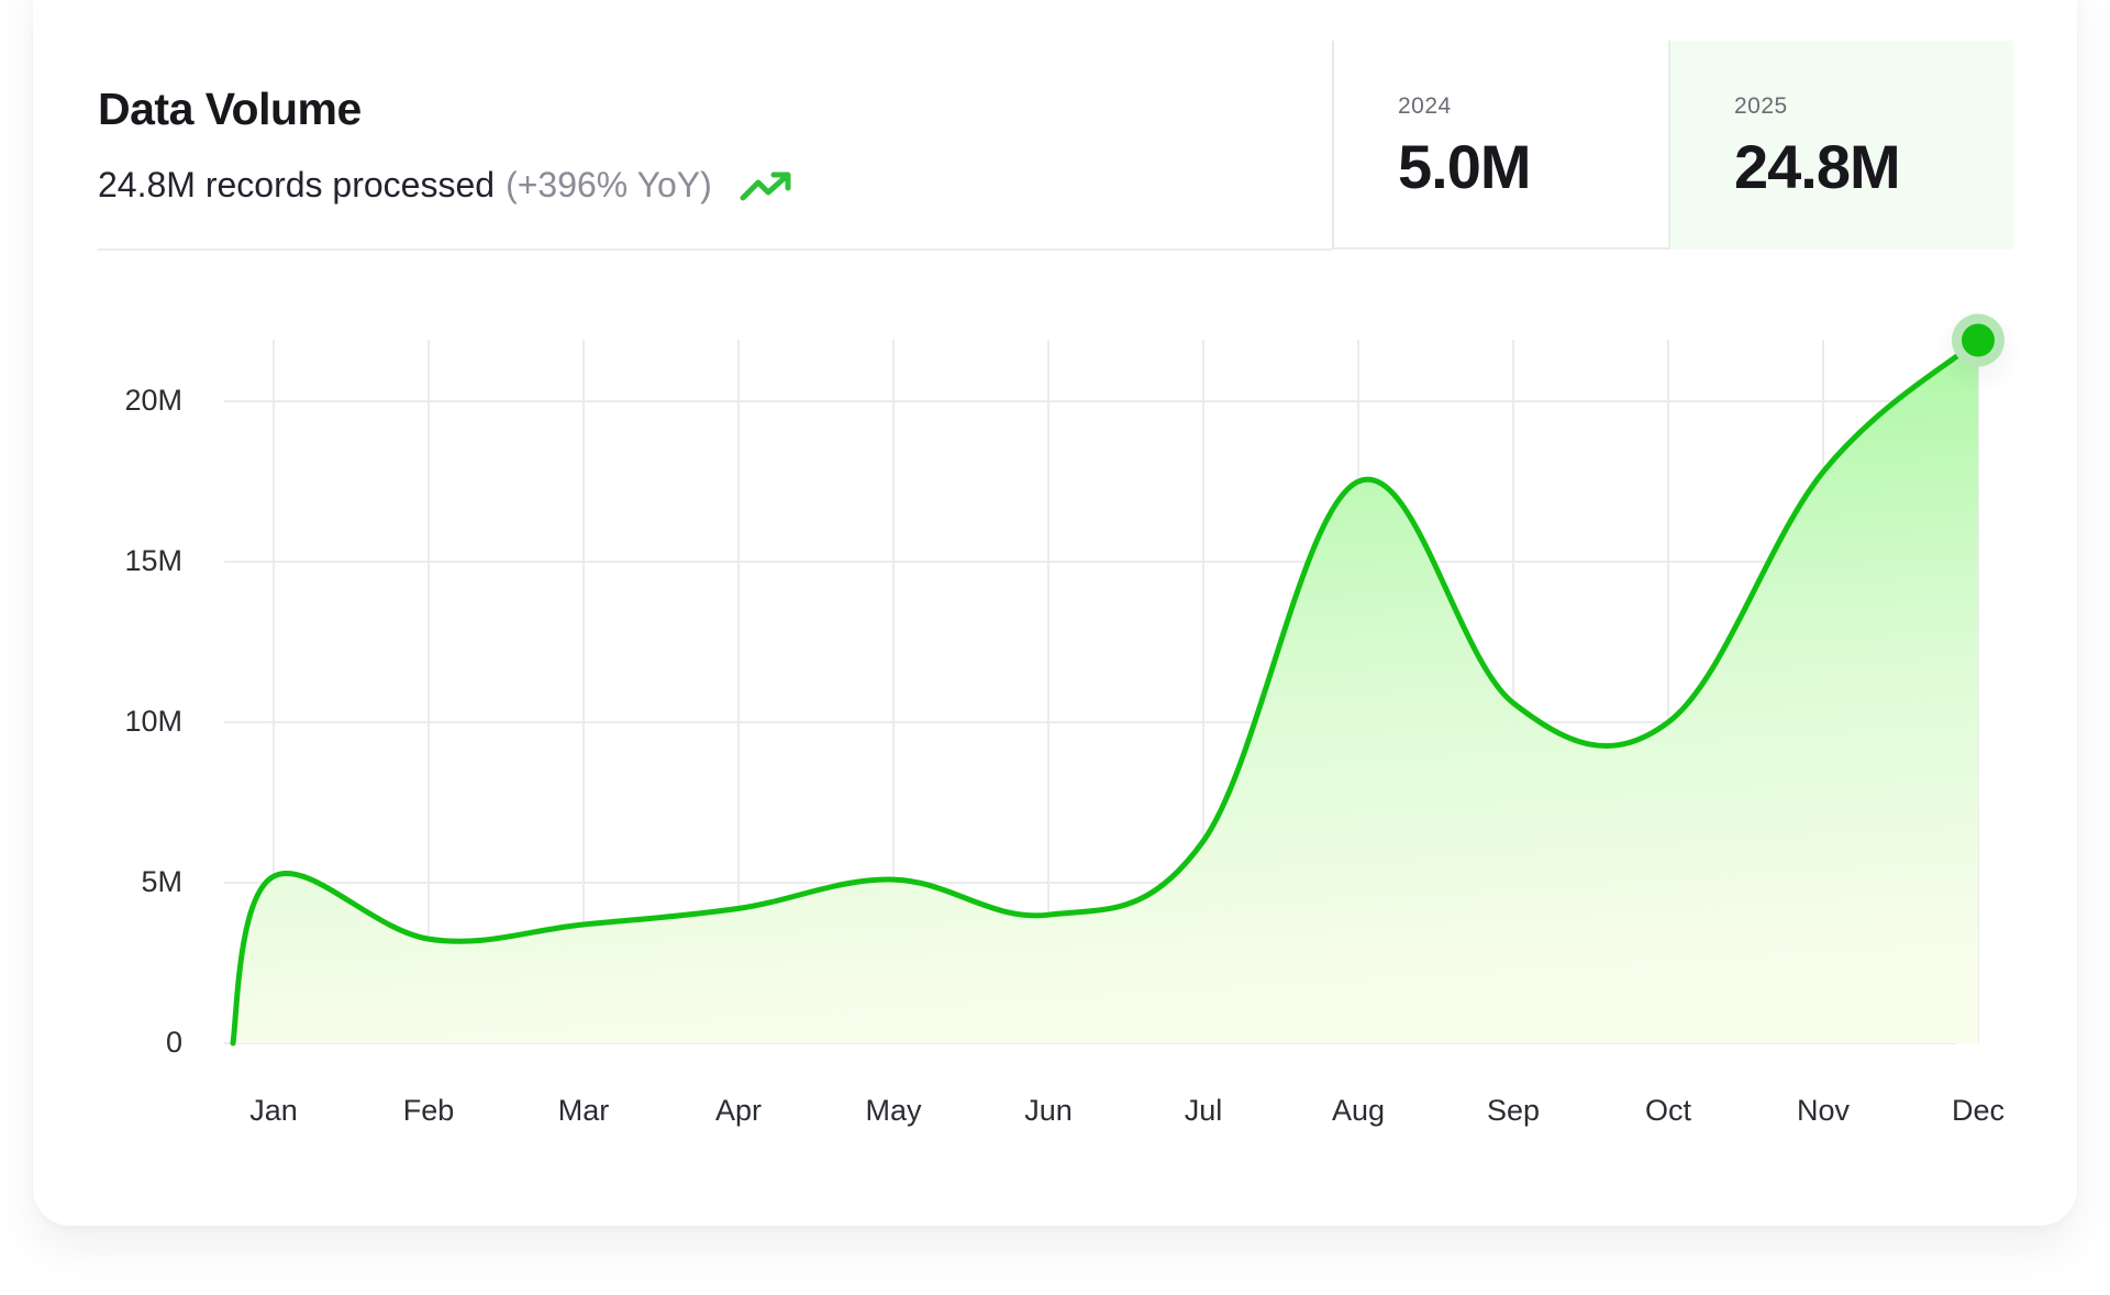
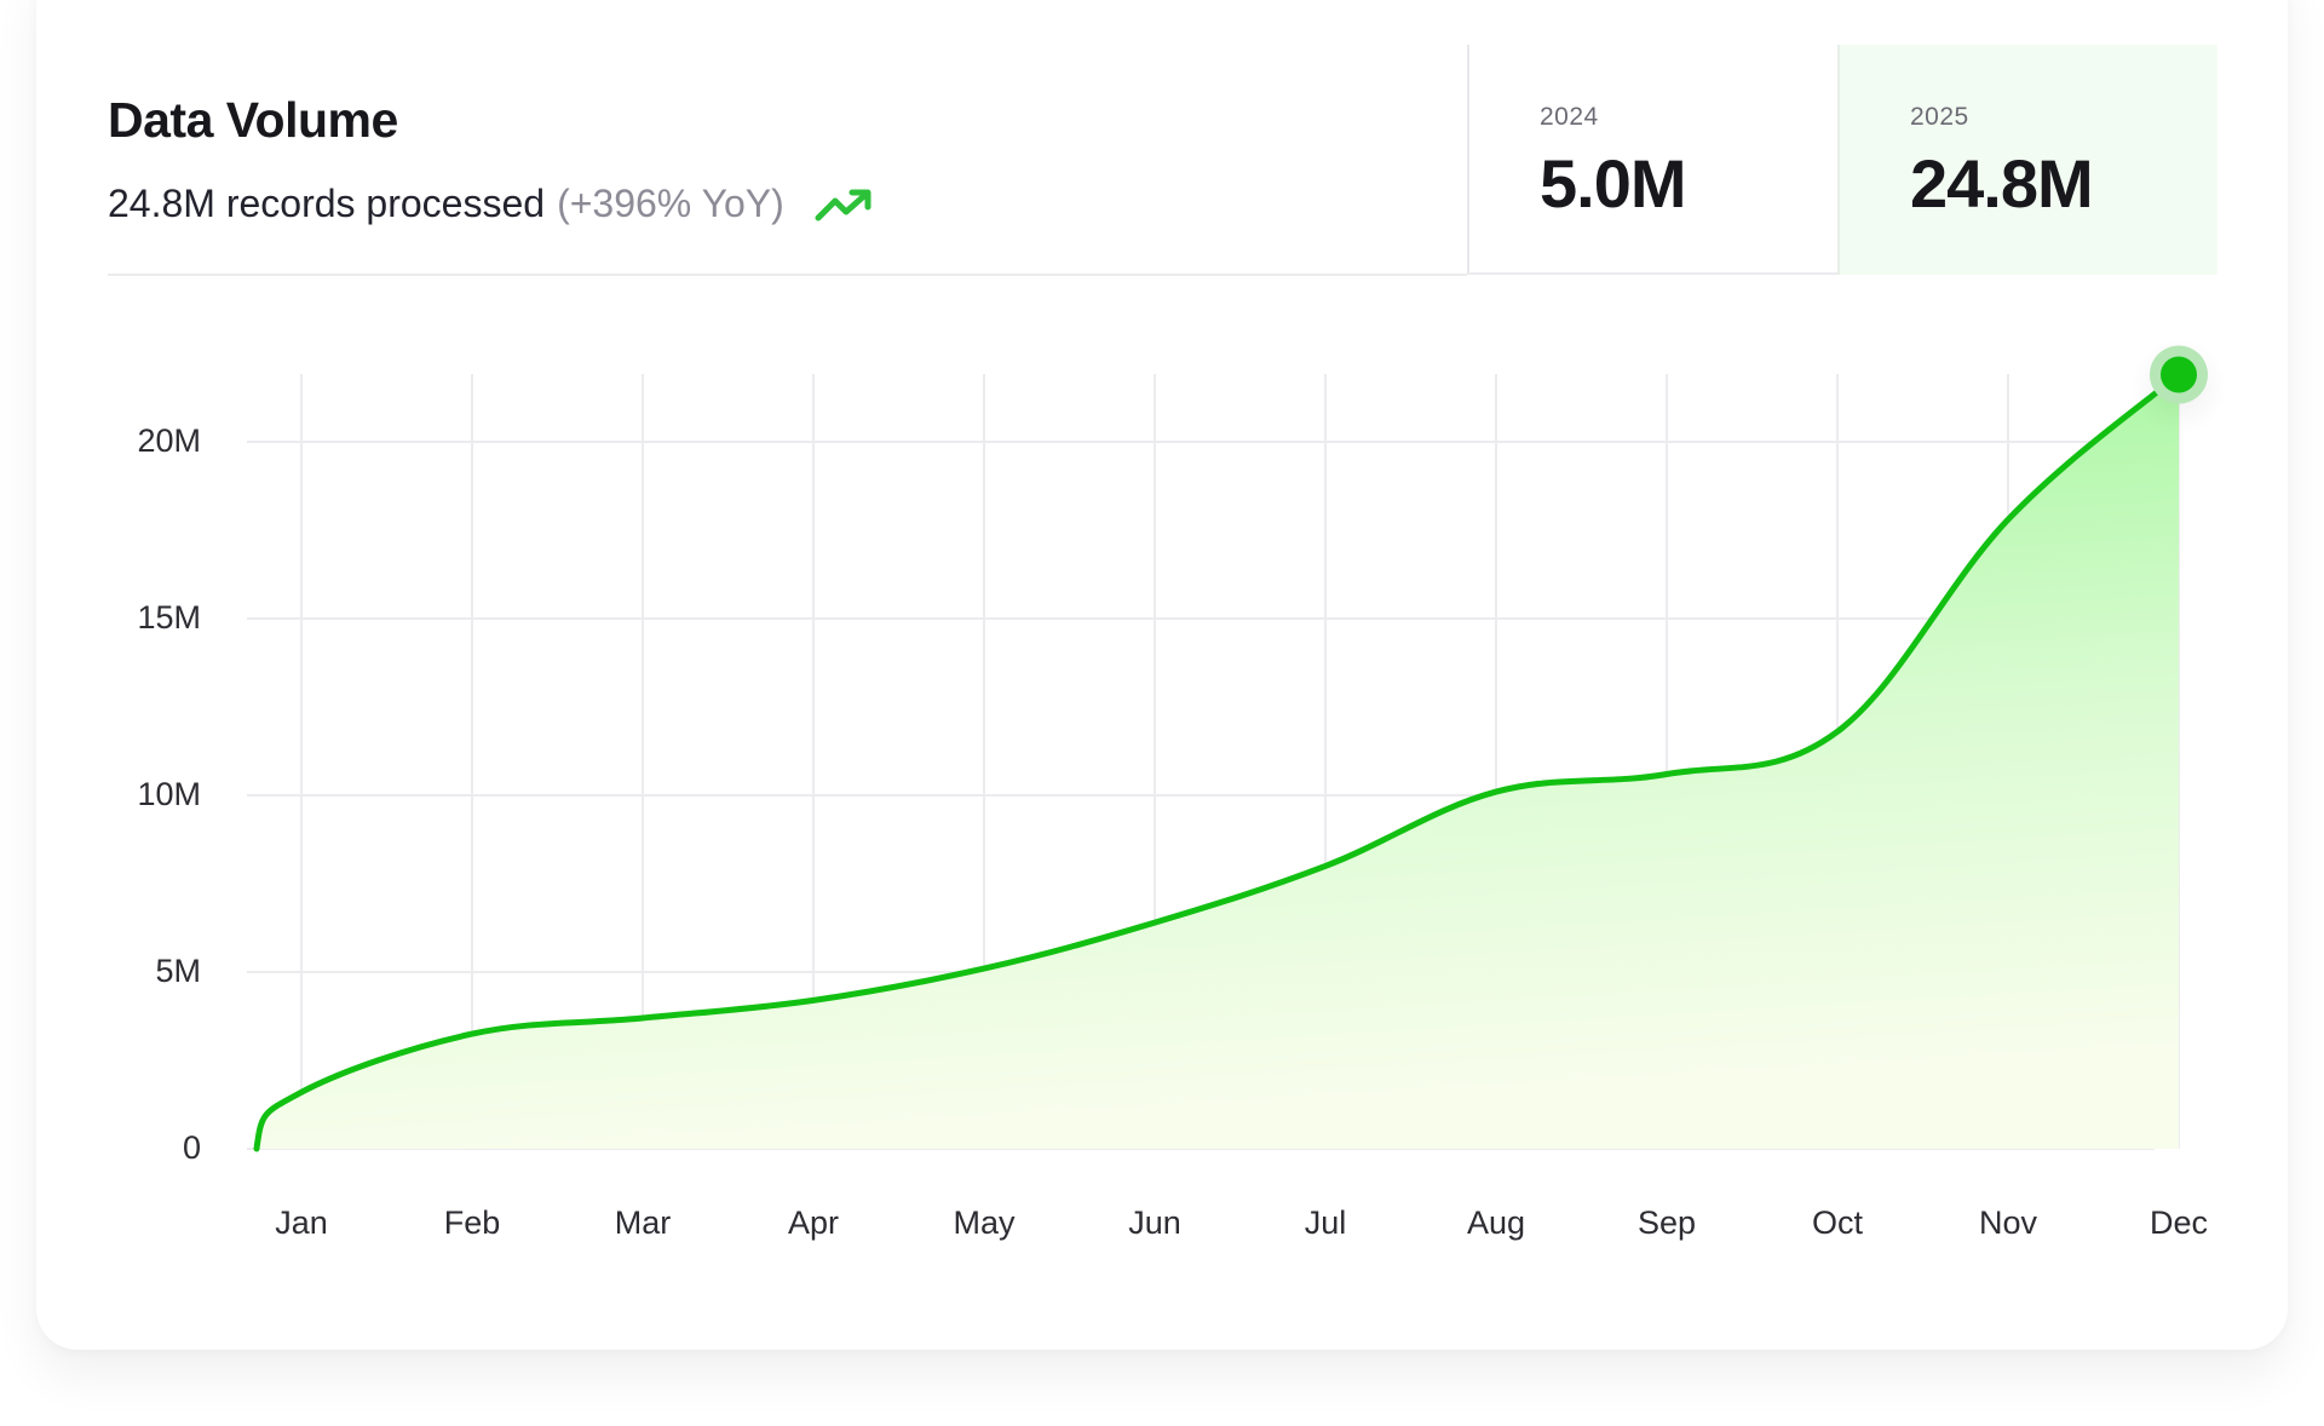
Jan: 5.2M -> 1.6M
Jun: 4.0M -> 6.4M
Jul: 6.3M -> 8.0M
Aug: 17.5M -> 10.1M
Oct: 10.0M -> 11.8M
